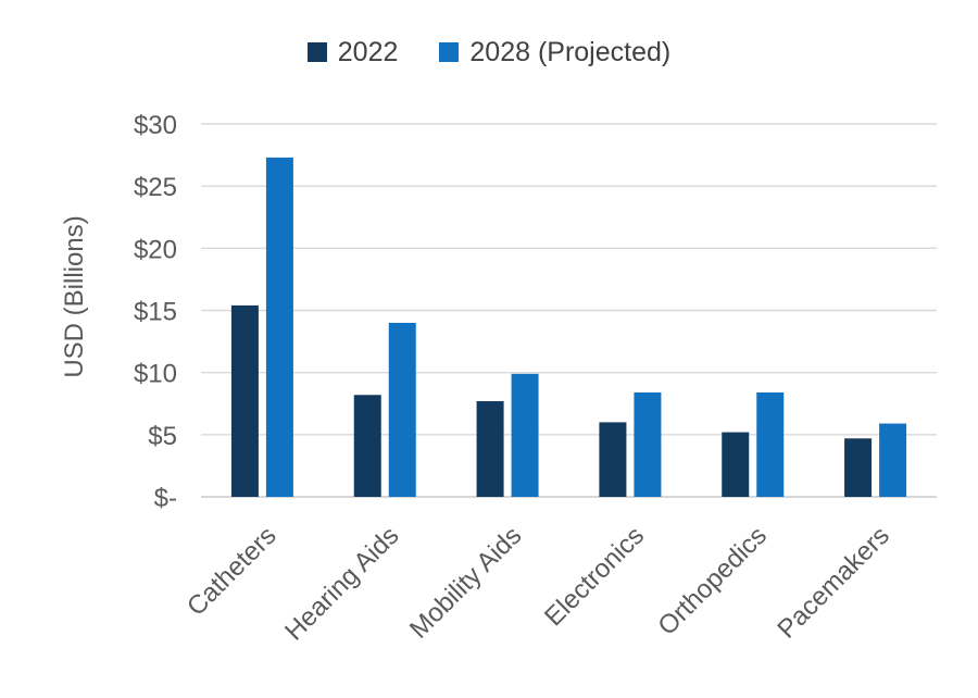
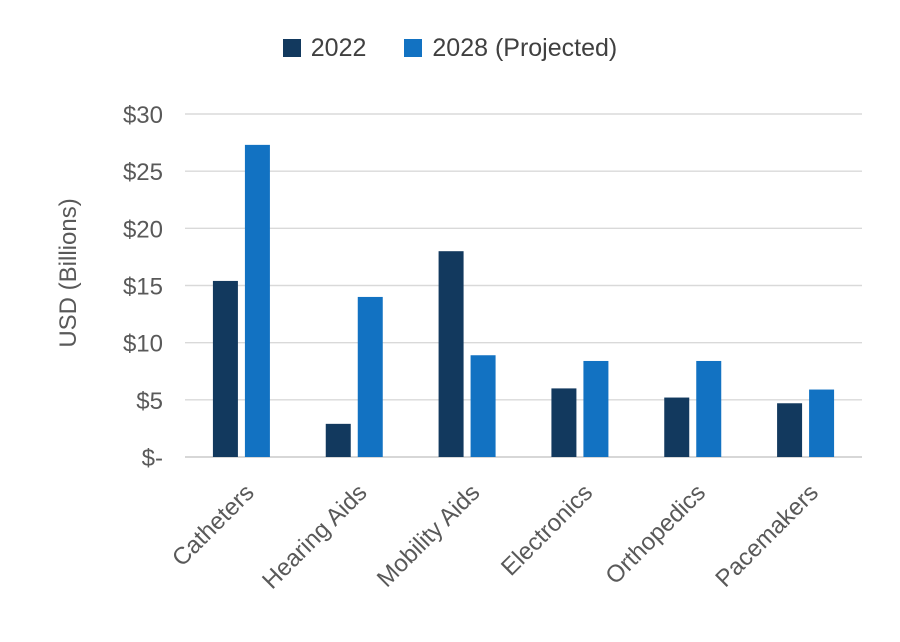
2022/Hearing Aids: $8.2 -> $2.9
2022/Mobility Aids: $7.7 -> $18.0
2028 (Projected)/Mobility Aids: $9.9 -> $8.9
